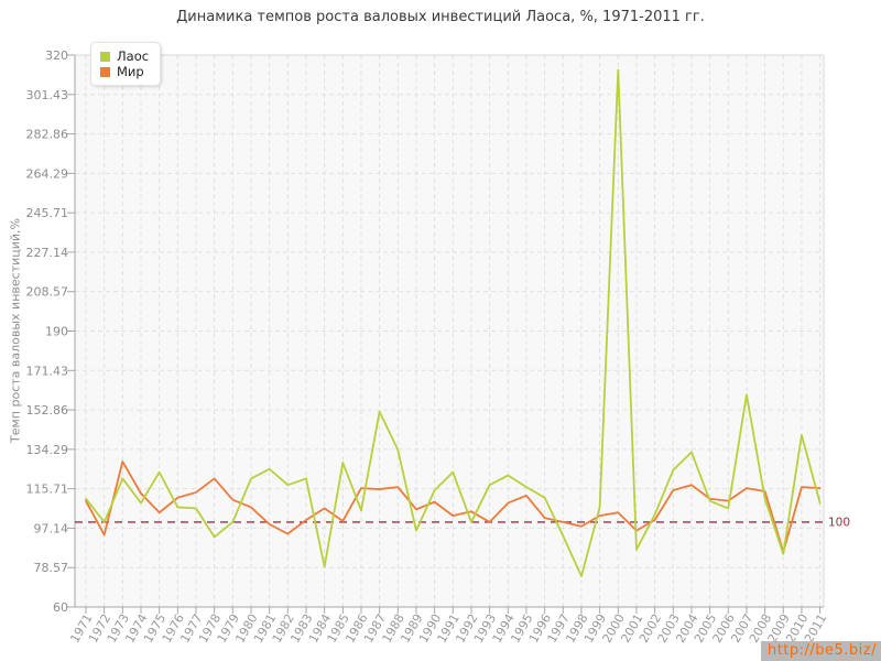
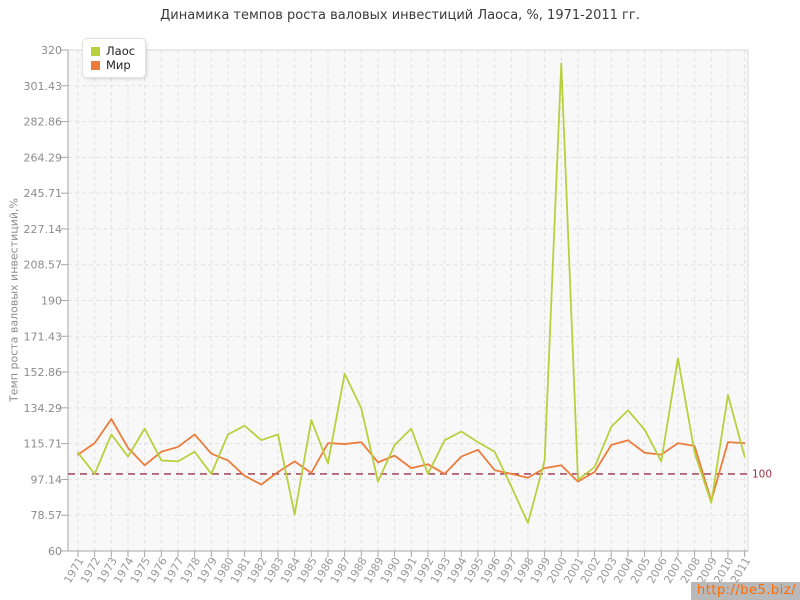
Мир/1972: 94 -> 116
Лаос/1978: 93 -> 112
Лаос/2001: 87 -> 97
Лаос/2005: 110 -> 123
